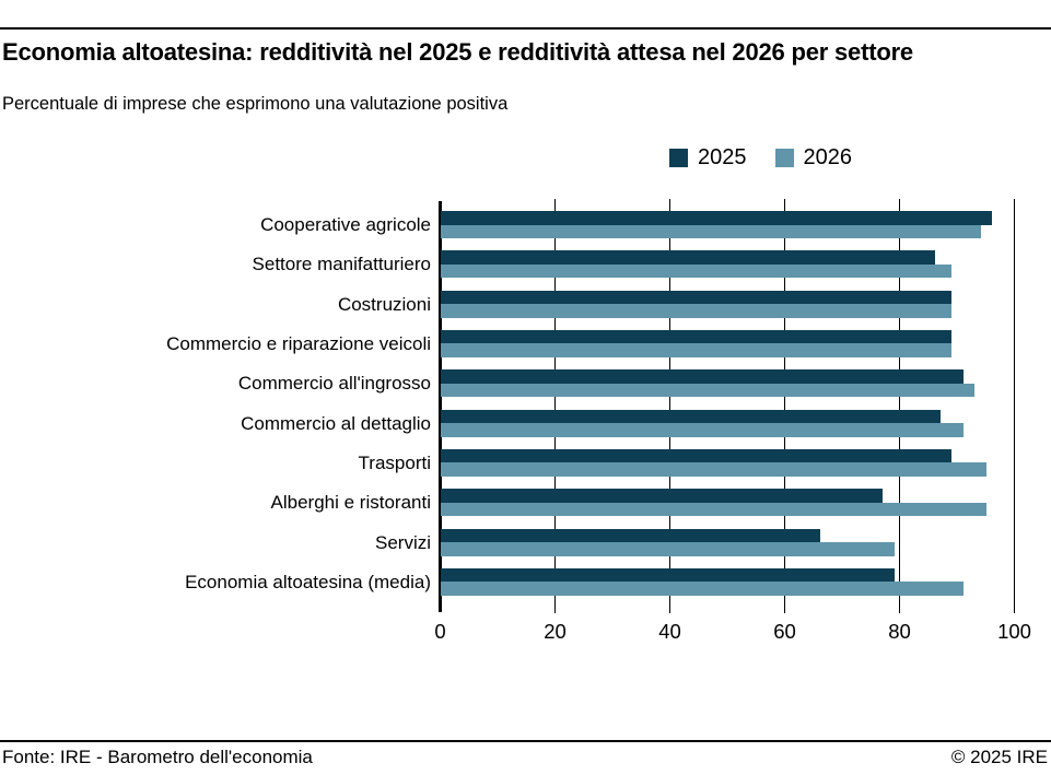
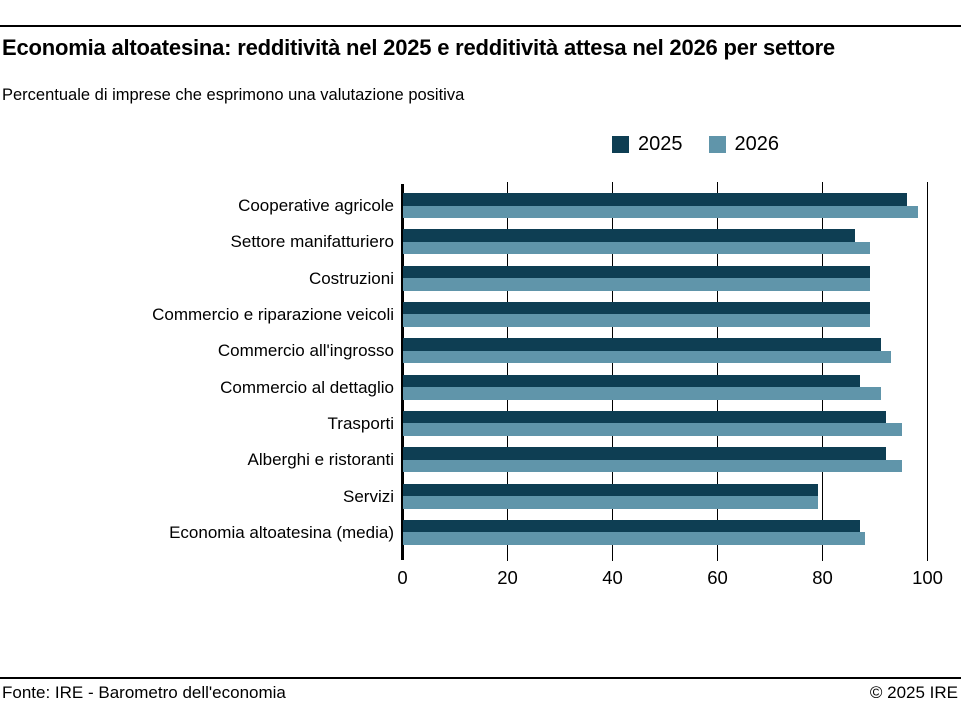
2026/Cooperative agricole: 94 -> 98
2025/Trasporti: 89 -> 92
2025/Alberghi e ristoranti: 77 -> 92
2025/Servizi: 66 -> 79
2025/Economia altoatesina (media): 79 -> 87
2026/Economia altoatesina (media): 91 -> 88
